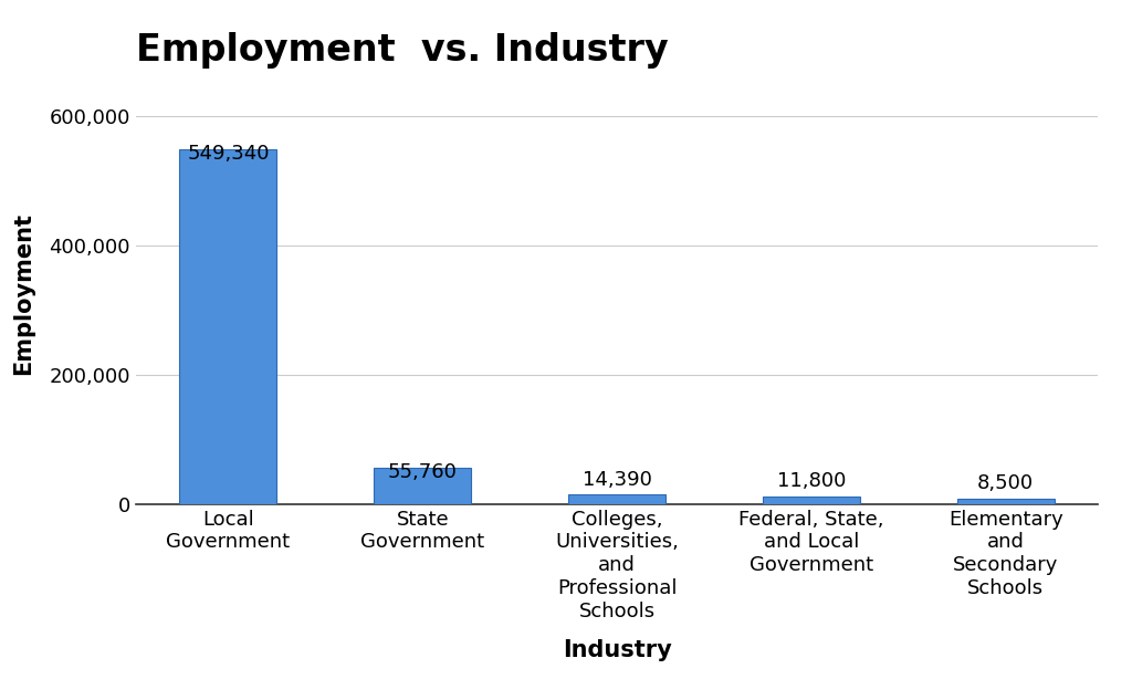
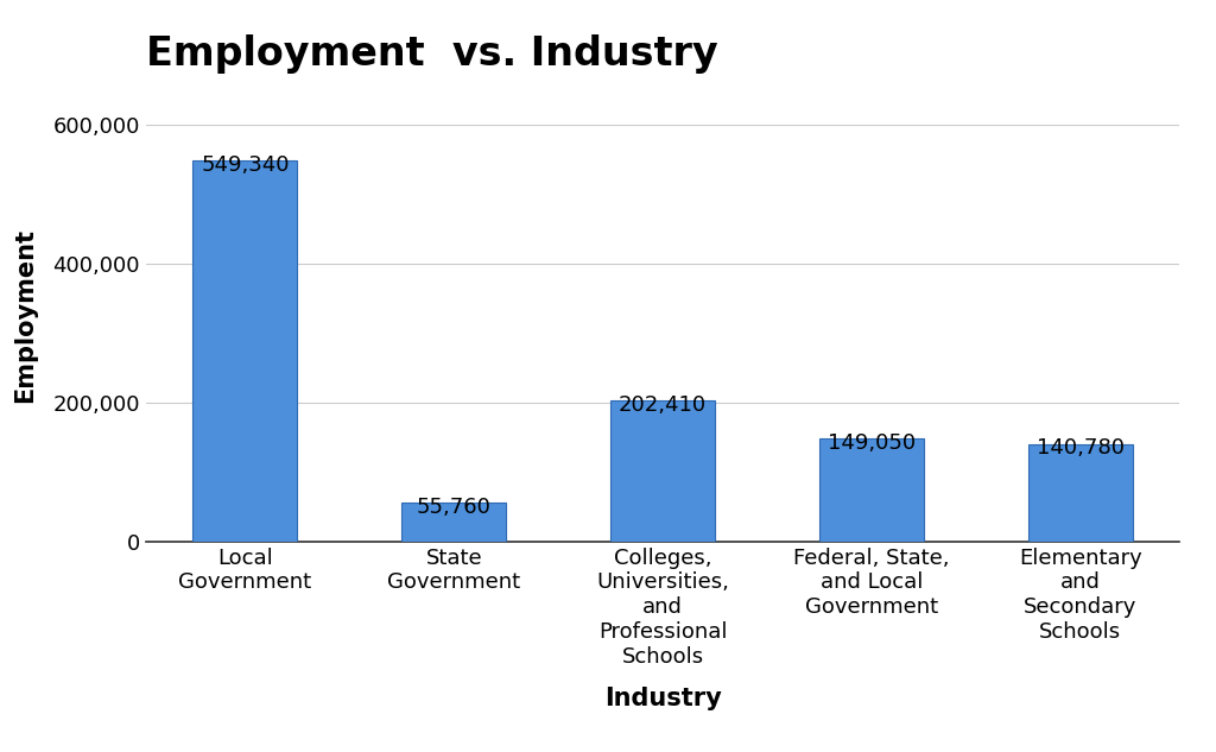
Colleges, Universities, and Professional Schools: 14,390 -> 202,410
Federal, State, and Local Government: 11,800 -> 149,050
Elementary and Secondary Schools: 8,500 -> 140,780
